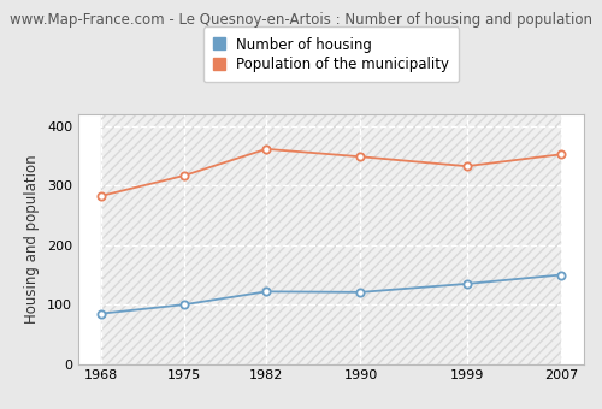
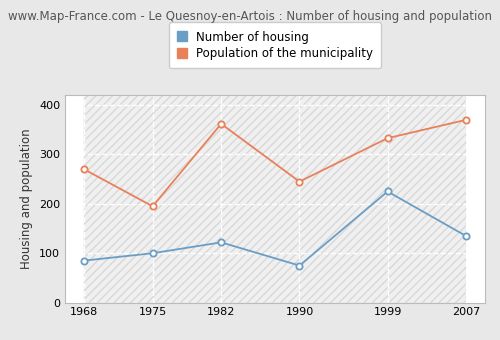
Population of the municipality/1968: 283 -> 270
Population of the municipality/1975: 317 -> 195
Number of housing/1990: 121 -> 75
Population of the municipality/1990: 349 -> 245
Number of housing/1999: 135 -> 225
Number of housing/2007: 150 -> 135
Population of the municipality/2007: 353 -> 370
